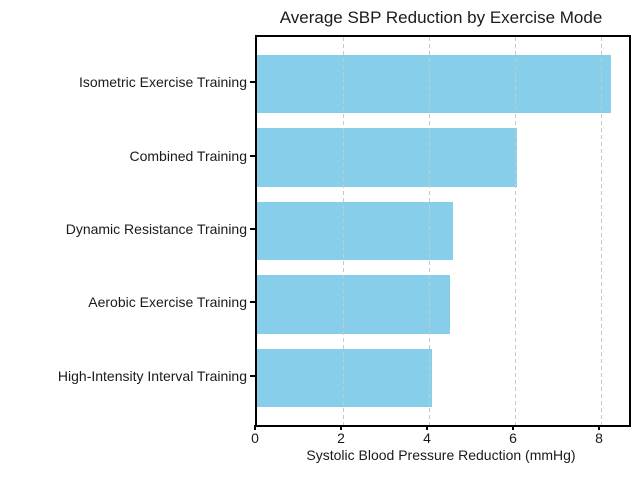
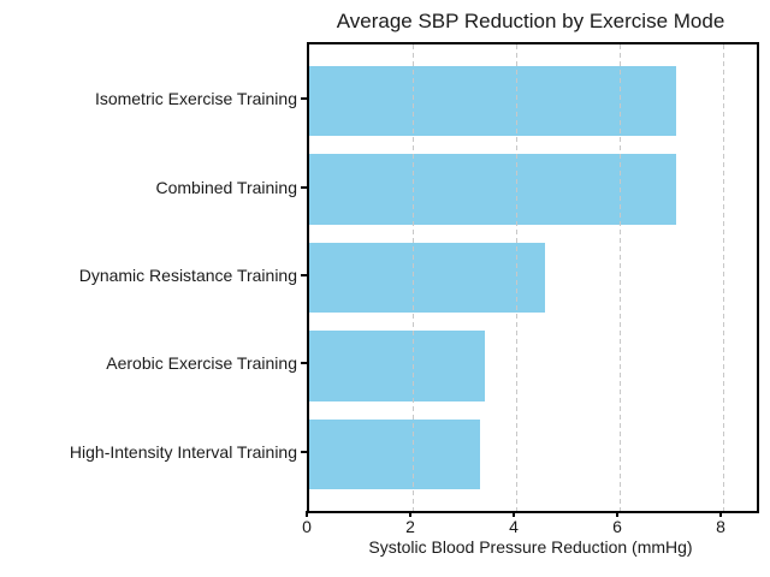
Isometric Exercise Training: 8.2 -> 7.1
Combined Training: 6.0 -> 7.1
Aerobic Exercise Training: 4.5 -> 3.4
High-Intensity Interval Training: 4.1 -> 3.3
